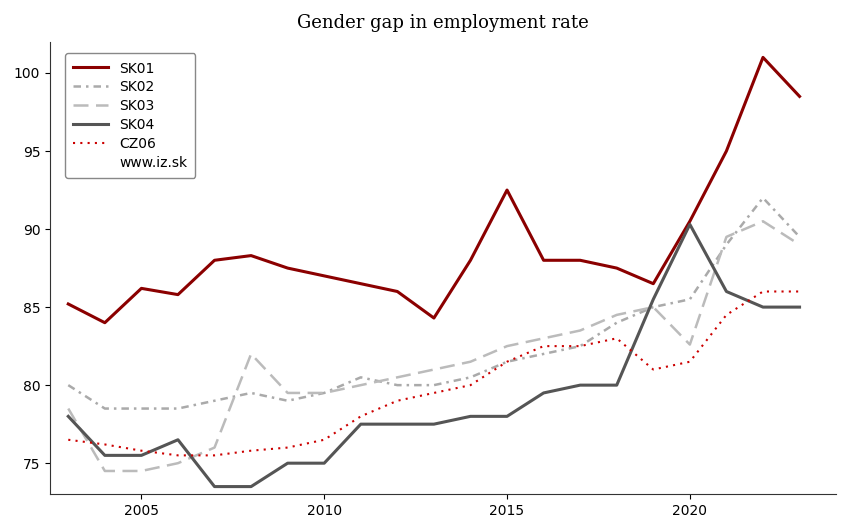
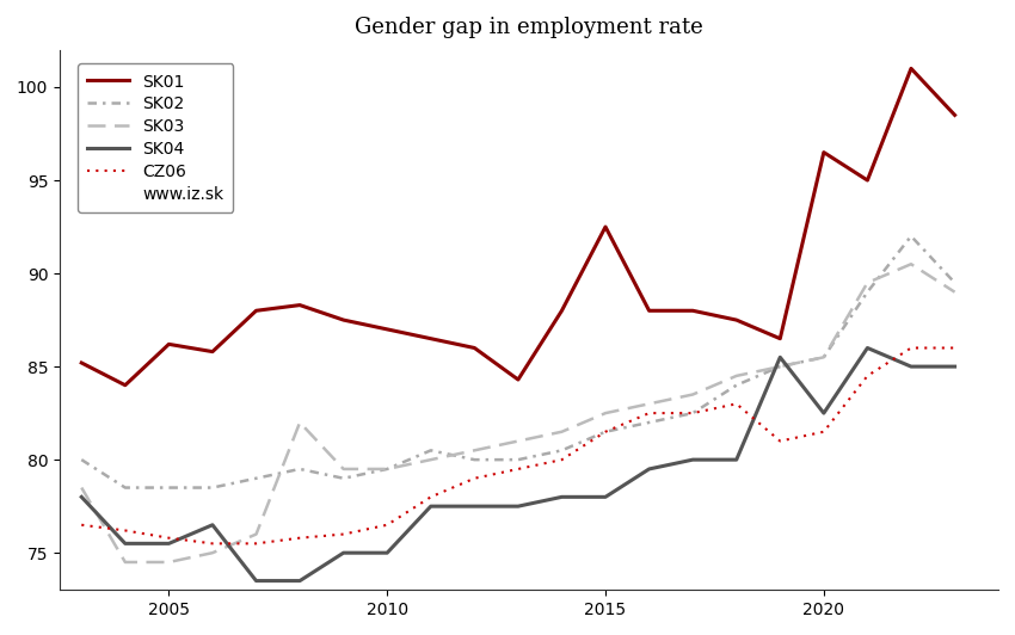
SK01/2020: 90.5 -> 96.5
SK03/2020: 82.6 -> 85.5
SK04/2020: 90.3 -> 82.5
